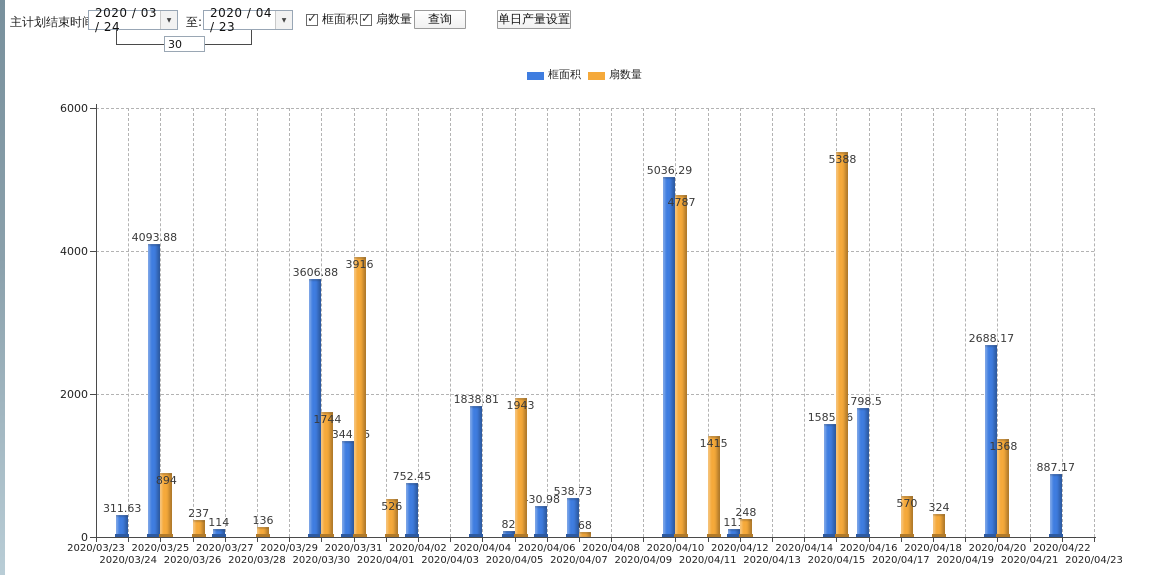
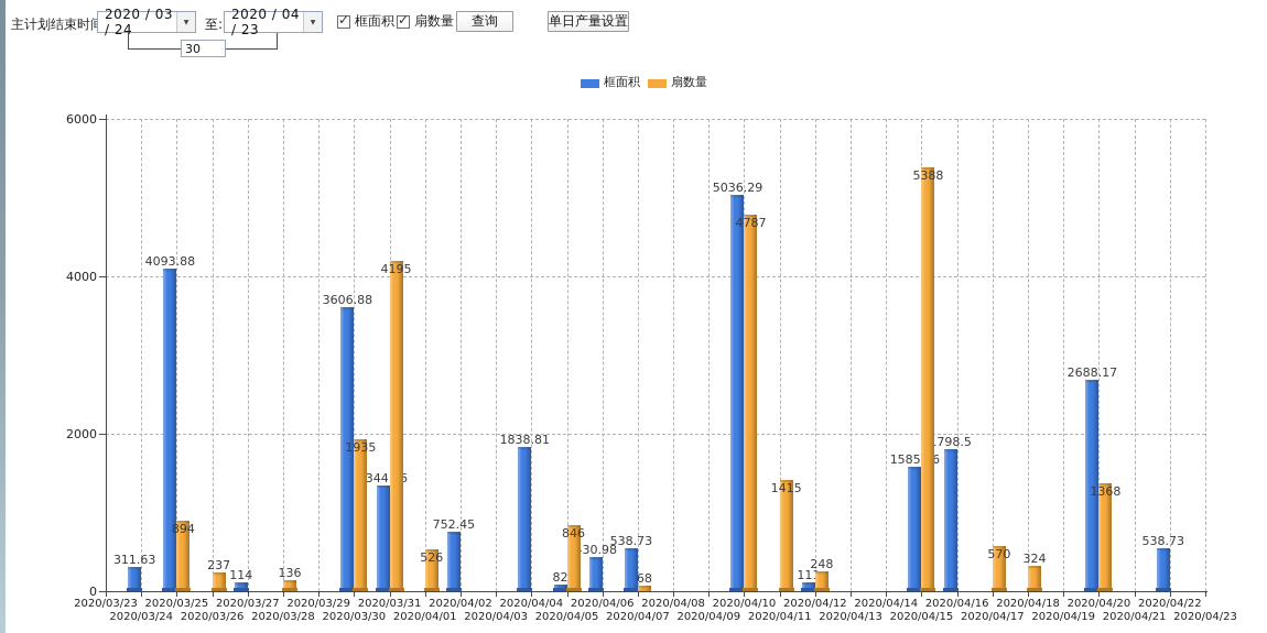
扇数量/2020/03/30: 1744 -> 1935
扇数量/2020/03/31: 3916 -> 4195
扇数量/2020/04/05: 1943 -> 846
框面积/2020/04/22: 887.17 -> 538.73
